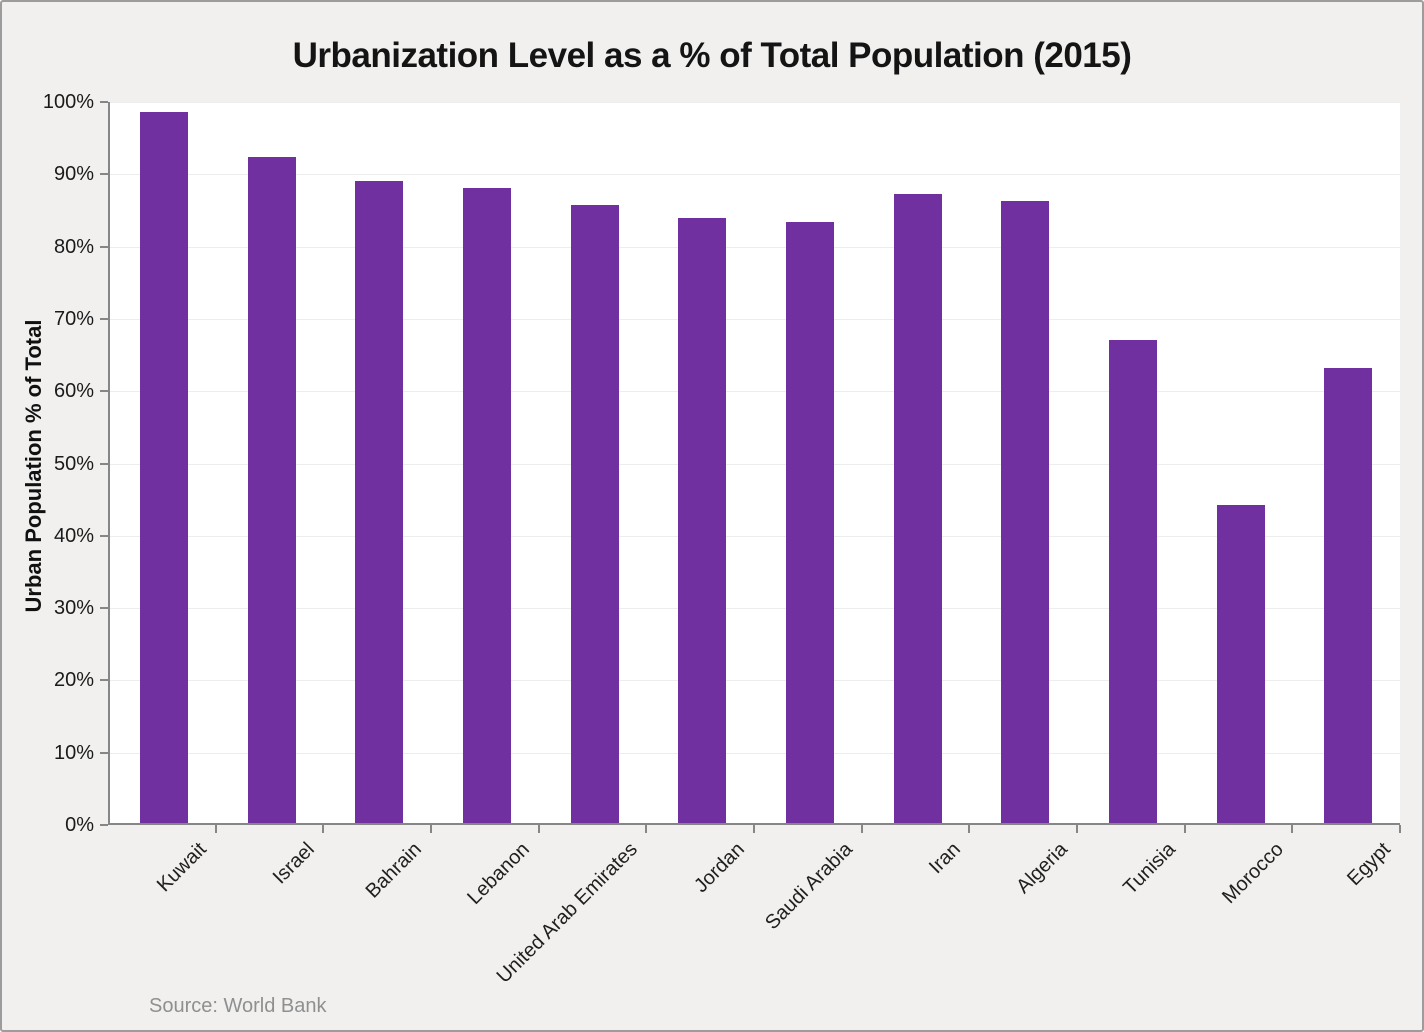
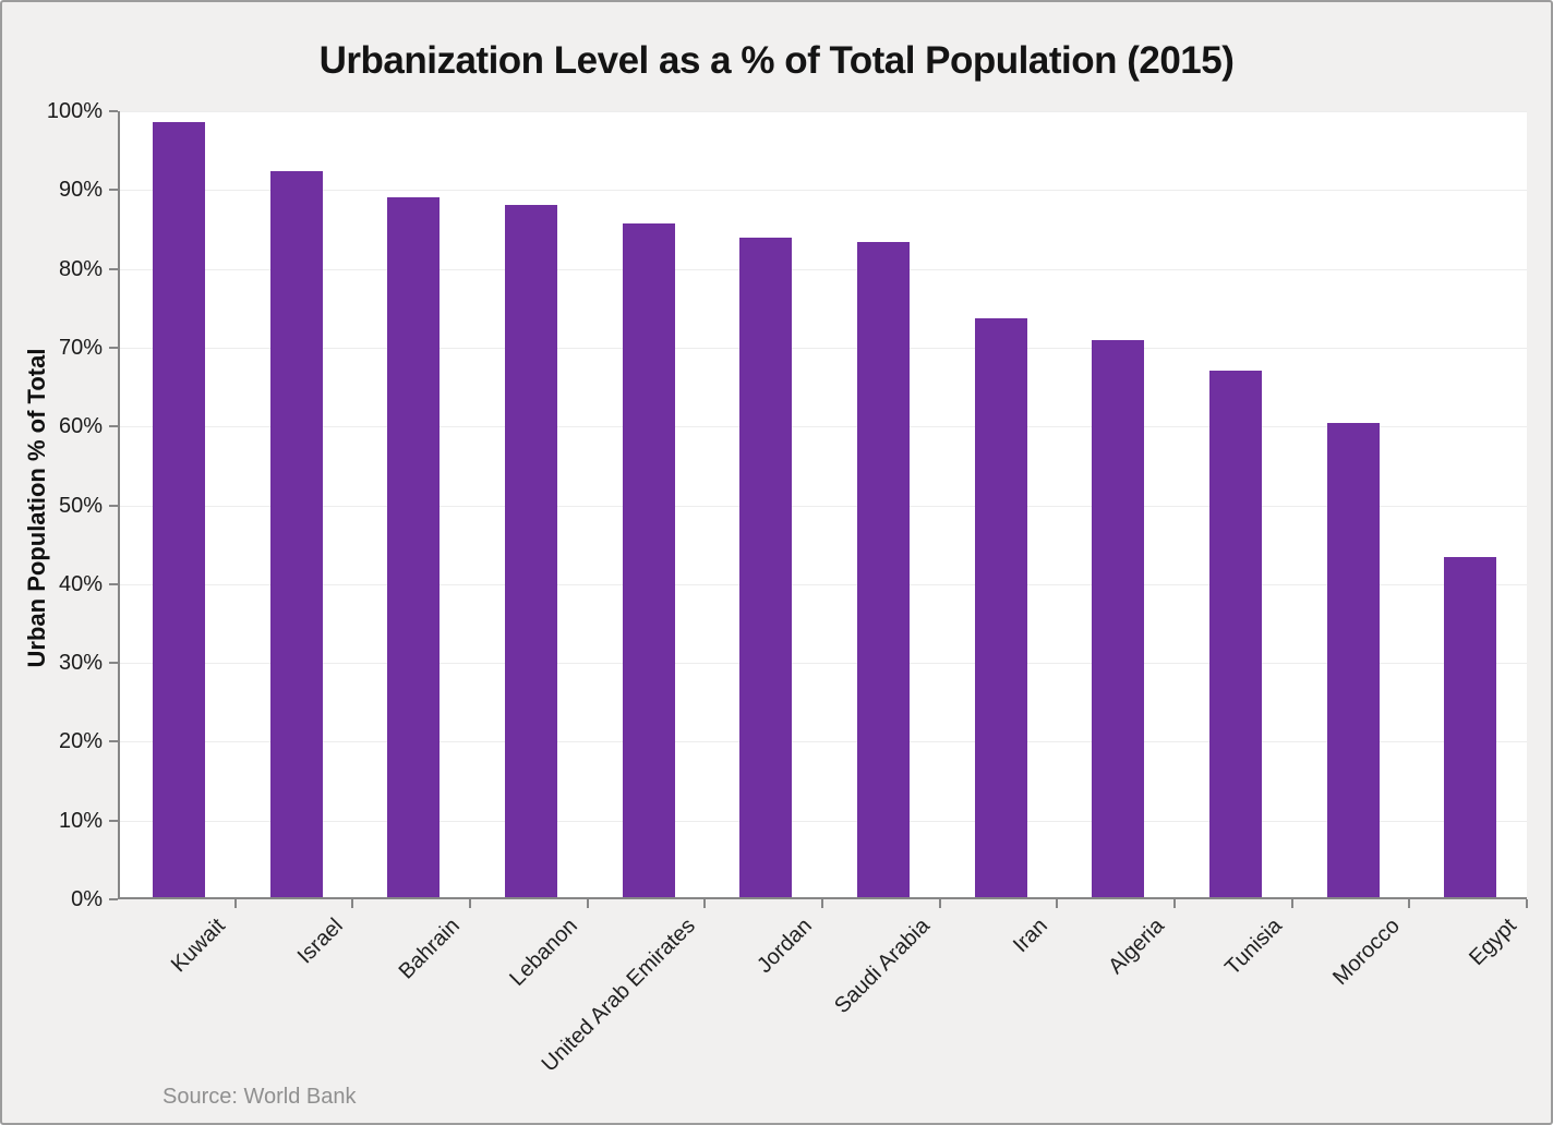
Iran: 87% -> 73%
Algeria: 86% -> 71%
Morocco: 44% -> 60%
Egypt: 63% -> 43%
